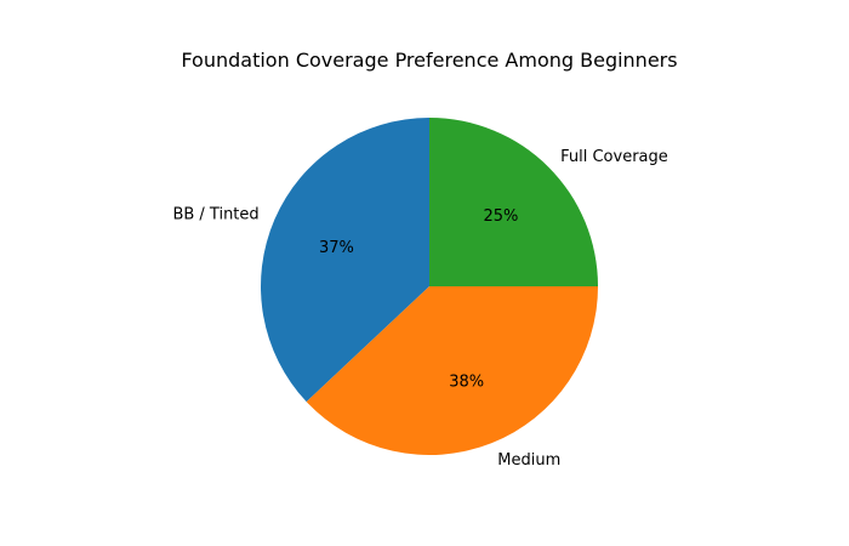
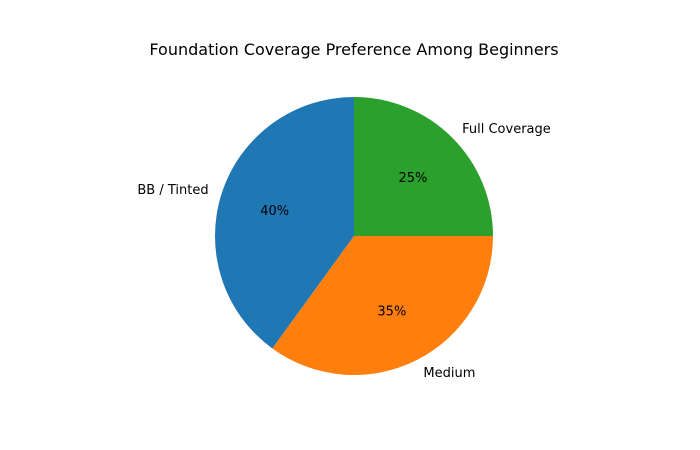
BB / Tinted: 37% -> 40%
Medium: 38% -> 35%
